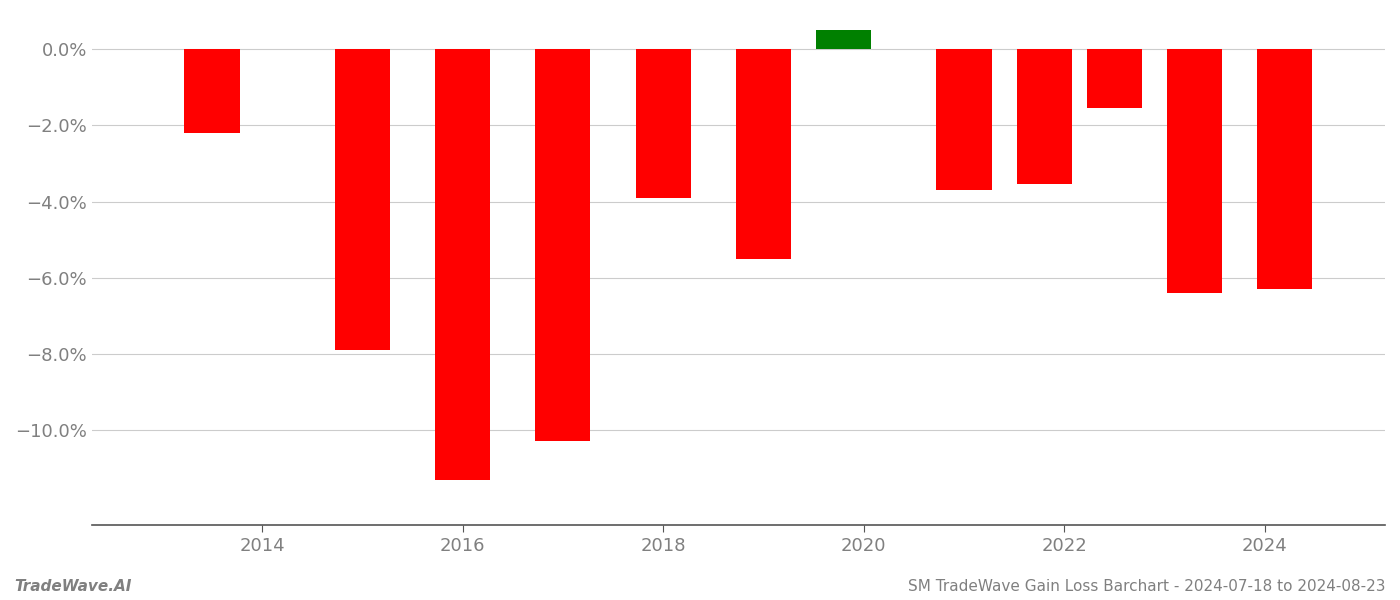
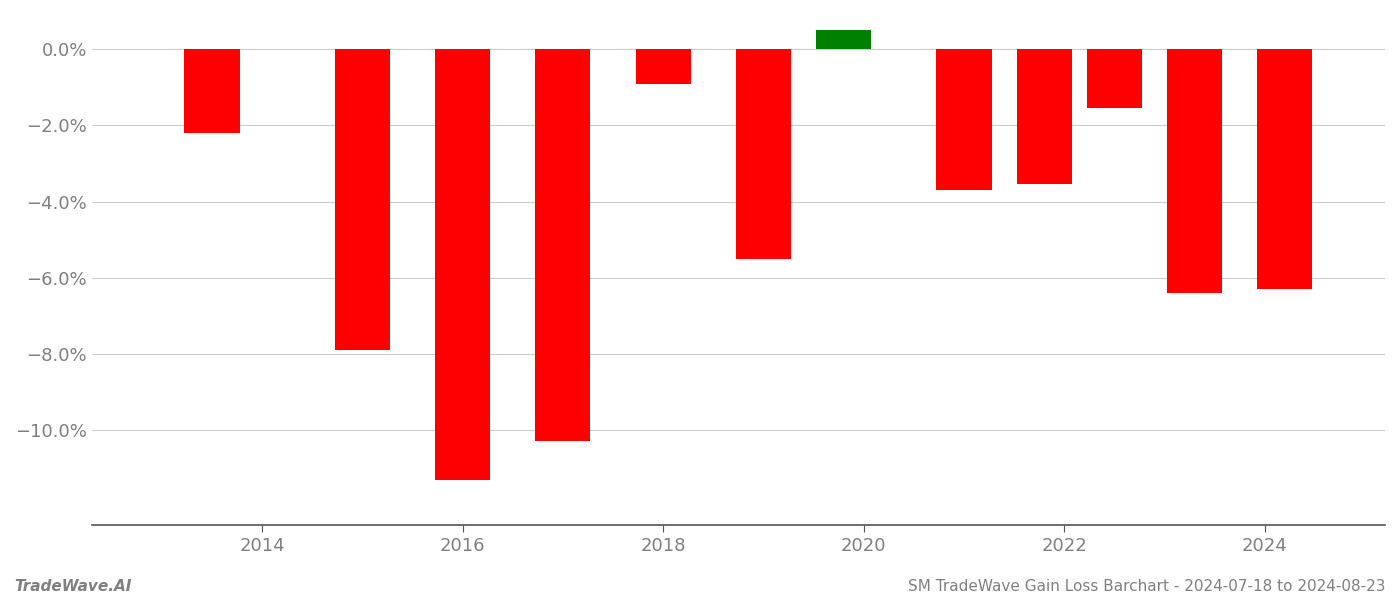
2018: -3.90% -> -0.90%
